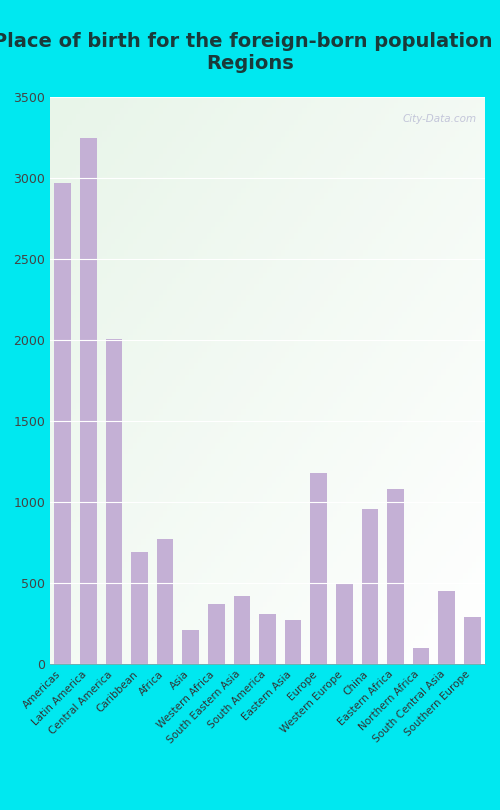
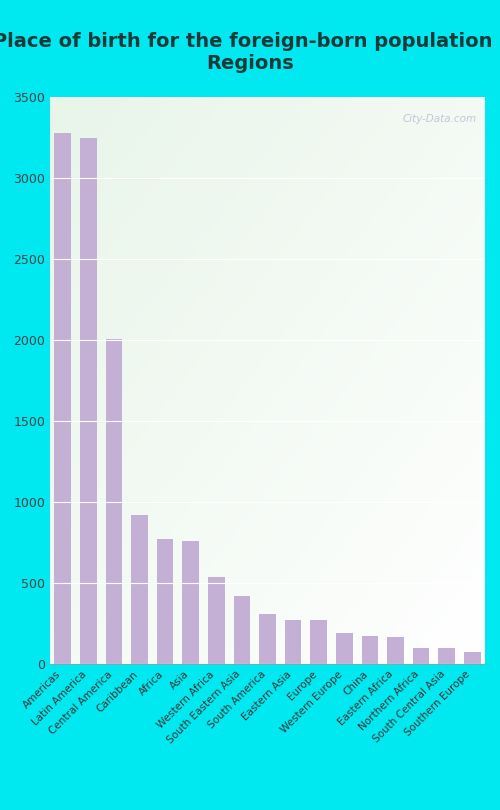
Americas: 2970 -> 3280
Caribbean: 690 -> 920
Asia: 210 -> 760
Western Africa: 370 -> 540
Europe: 1180 -> 270
Western Europe: 500 -> 200
China: 960 -> 180
Eastern Africa: 1080 -> 170
South Central Asia: 450 -> 100
Southern Europe: 290 -> 80
